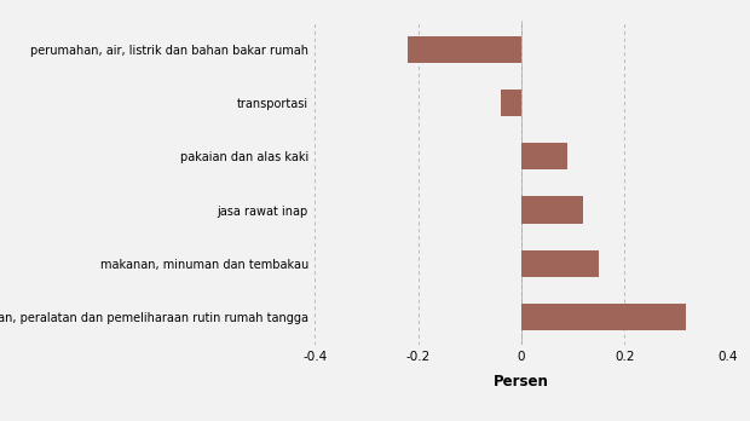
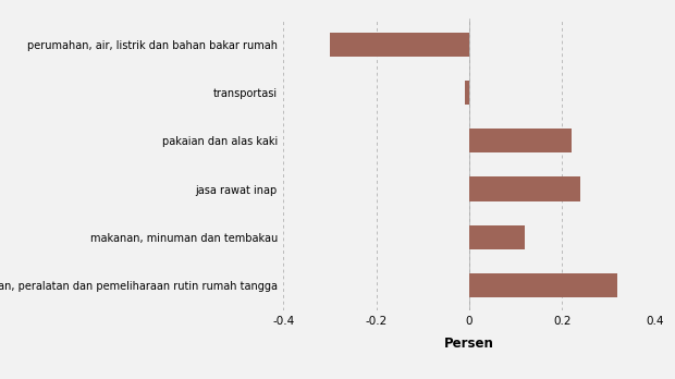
perumahan, air, listrik dan bahan bakar rumah: -0.22 -> -0.30
transportasi: -0.04 -> -0.01
pakaian dan alas kaki: 0.09 -> 0.22
jasa rawat inap: 0.12 -> 0.24
makanan, minuman dan tembakau: 0.15 -> 0.12
